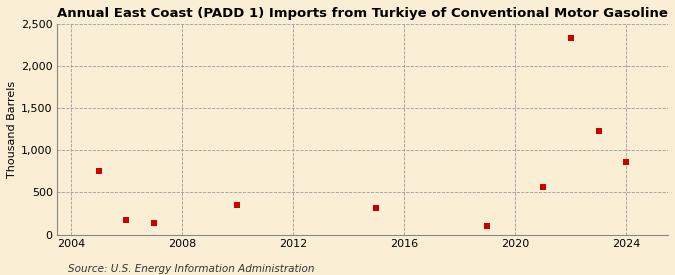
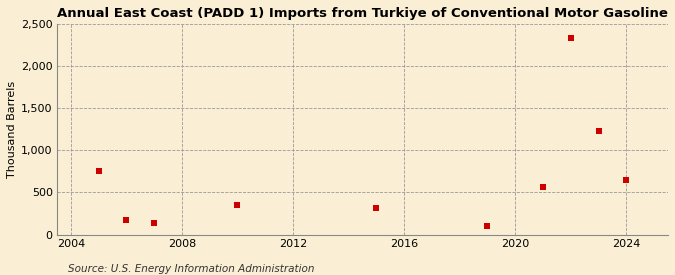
2024: 860 -> 650
